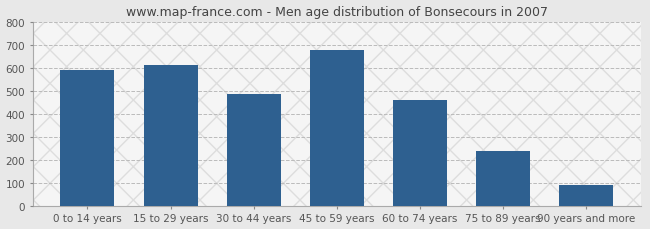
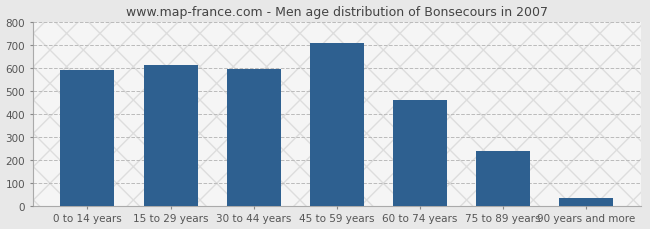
30 to 44 years: 485 -> 595
45 to 59 years: 675 -> 705
90 years and more: 90 -> 35
